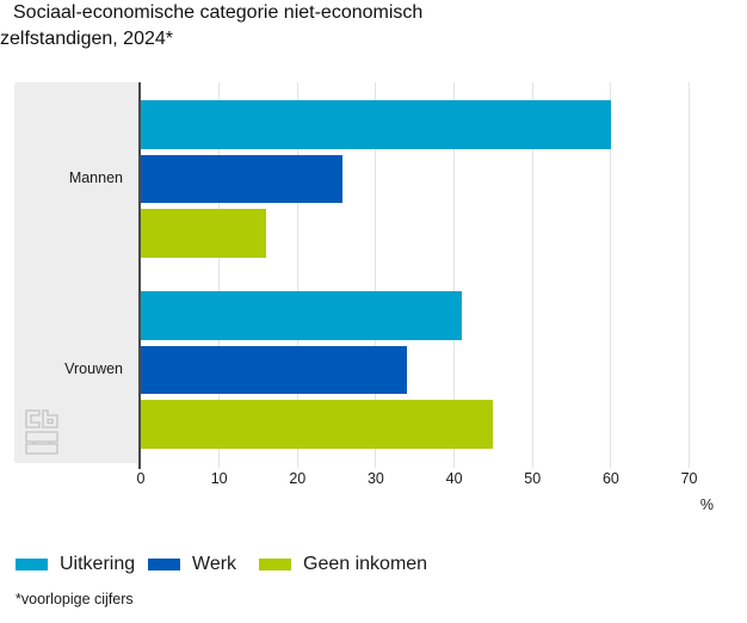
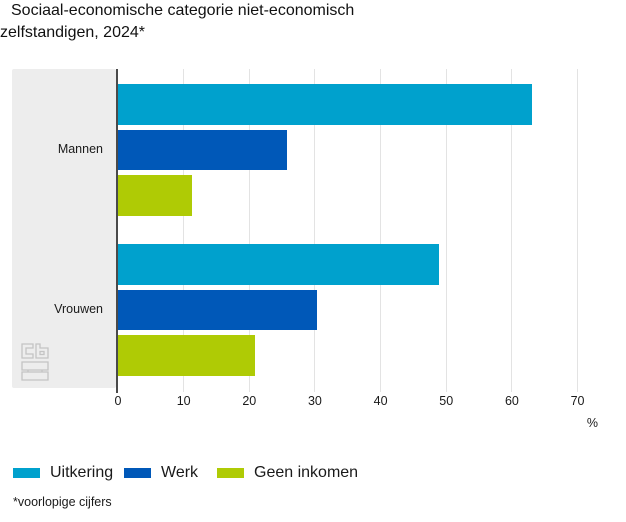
Uitkering/Mannen: 60 -> 63
Geen inkomen/Mannen: 16 -> 11
Uitkering/Vrouwen: 41 -> 49
Werk/Vrouwen: 34 -> 30
Geen inkomen/Vrouwen: 45 -> 21
